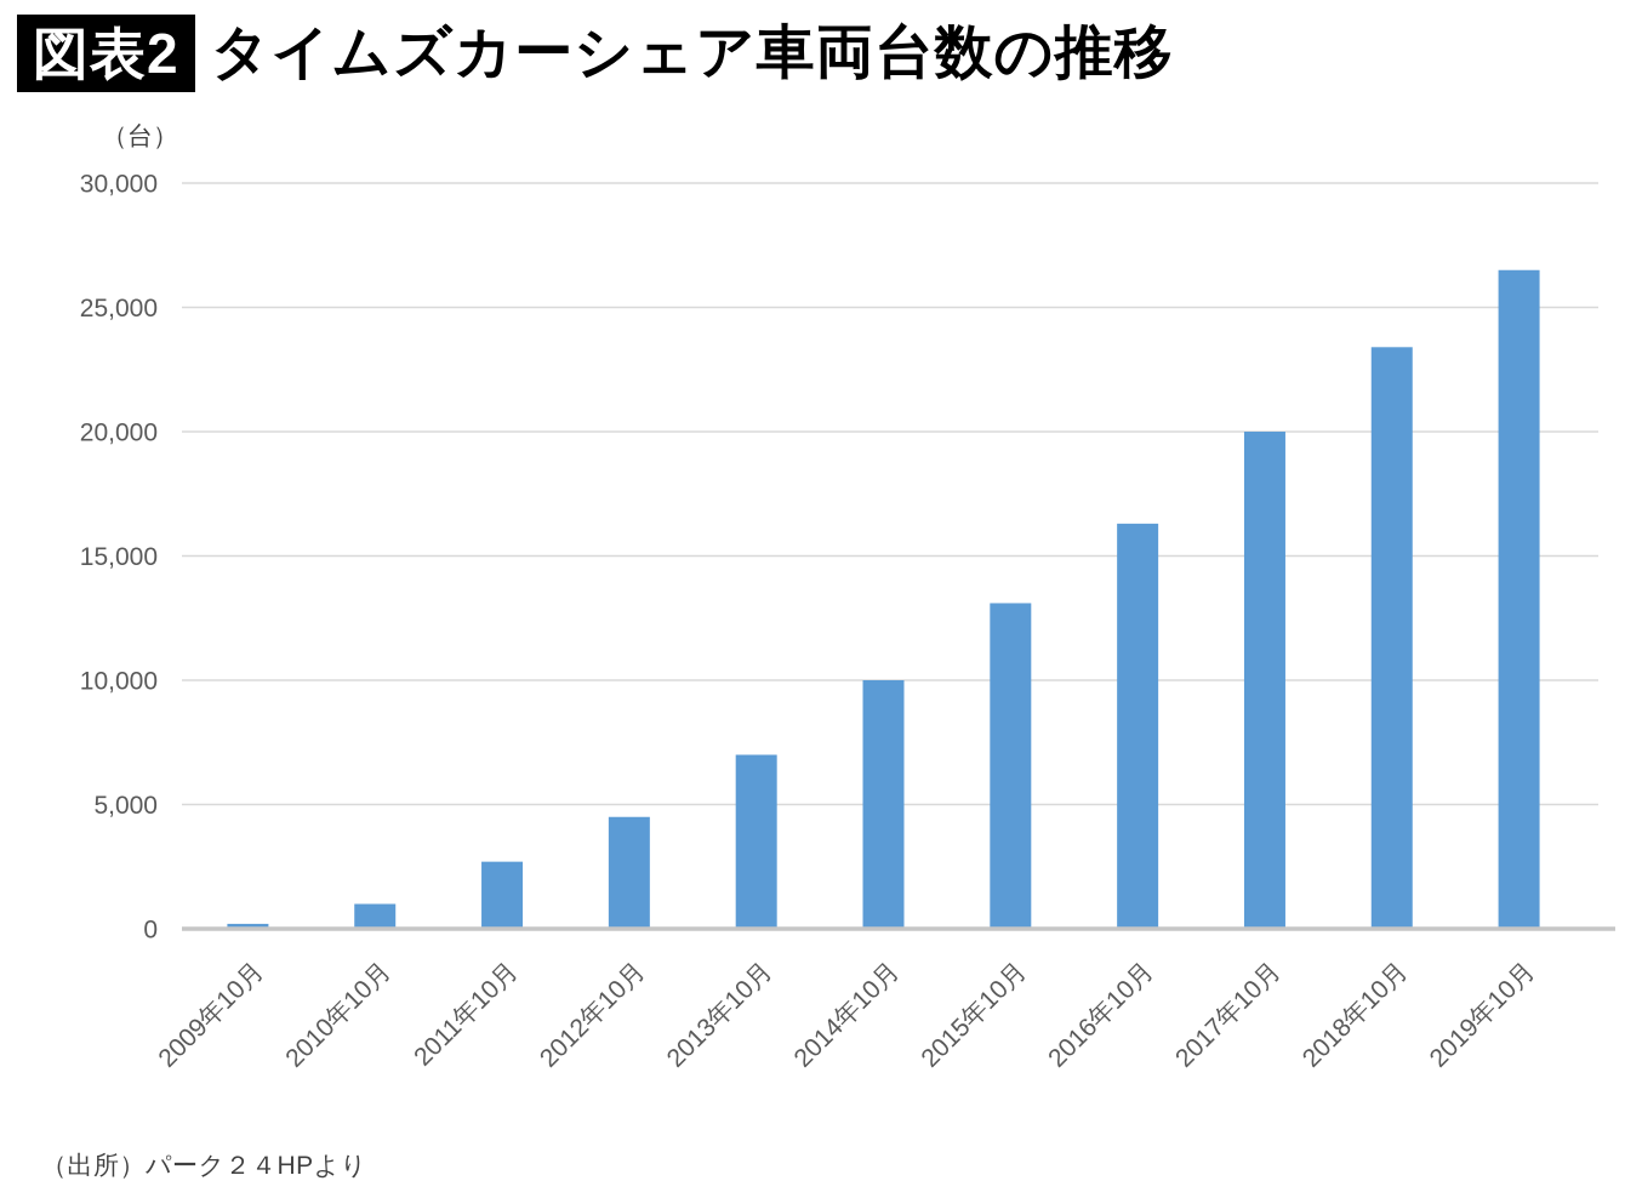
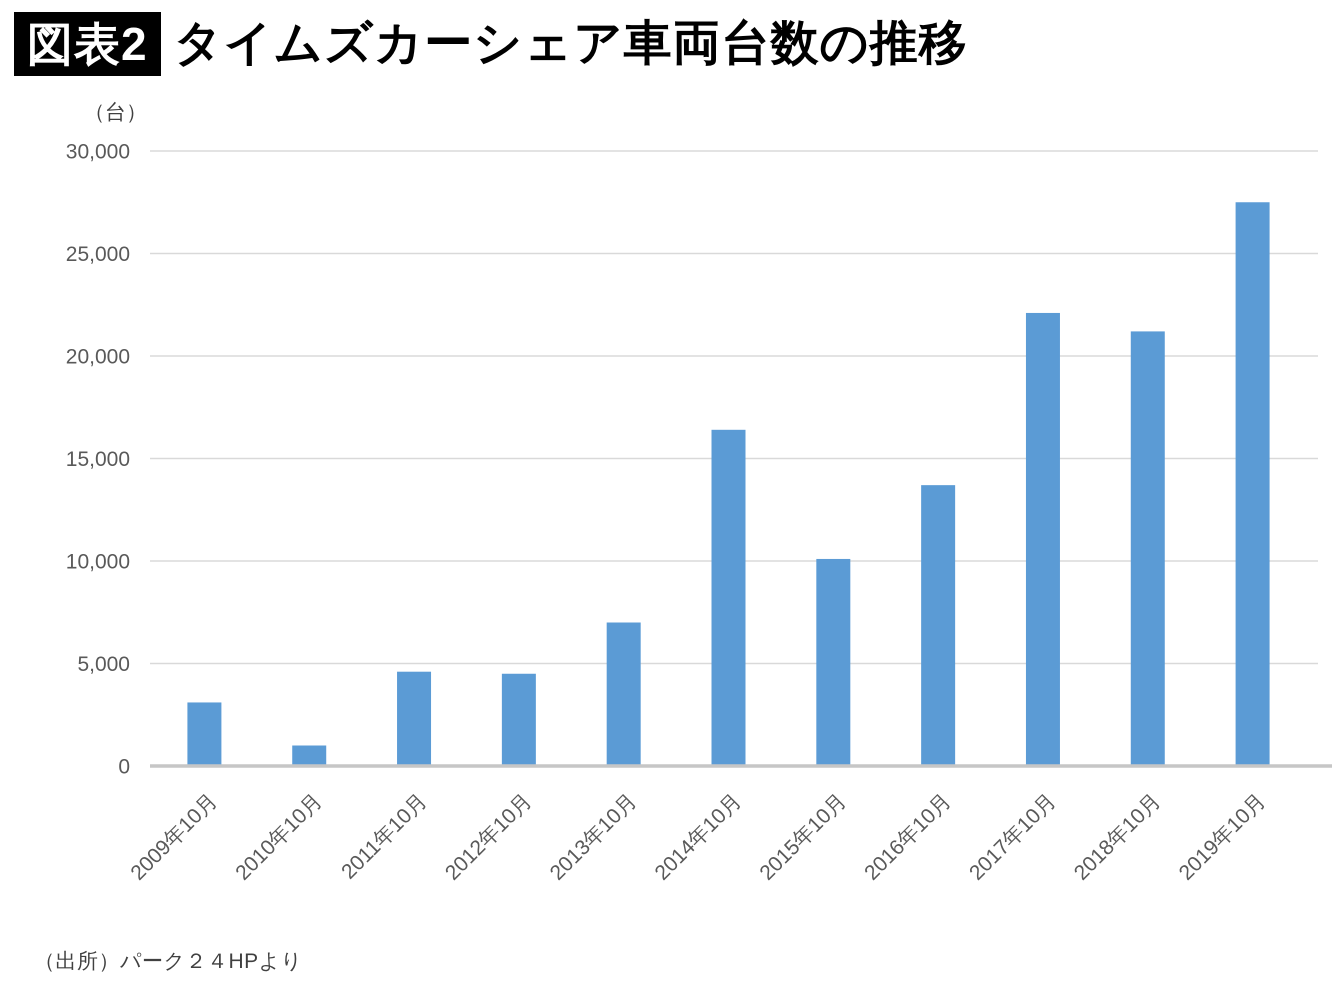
2009年10月: 200 -> 3100
2011年10月: 2700 -> 4600
2014年10月: 10000 -> 16400
2015年10月: 13100 -> 10100
2016年10月: 16300 -> 13700
2017年10月: 20000 -> 22100
2018年10月: 23400 -> 21200
2019年10月: 26500 -> 27500
